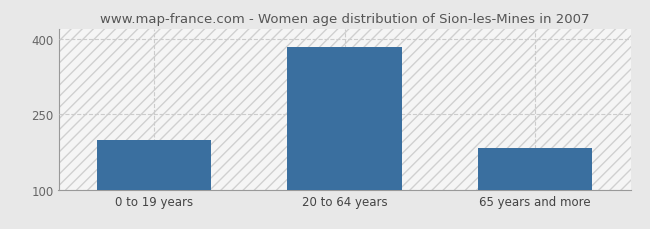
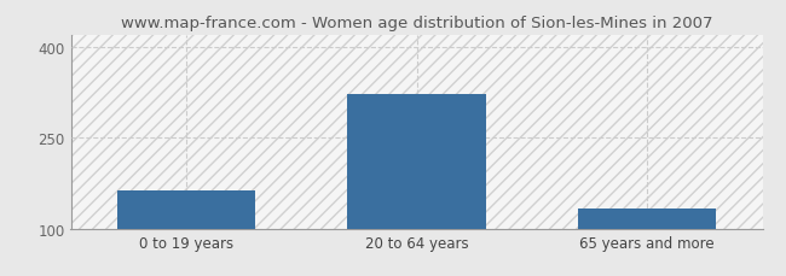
0 to 19 years: 200 -> 164
20 to 64 years: 385 -> 322
65 years and more: 183 -> 134
